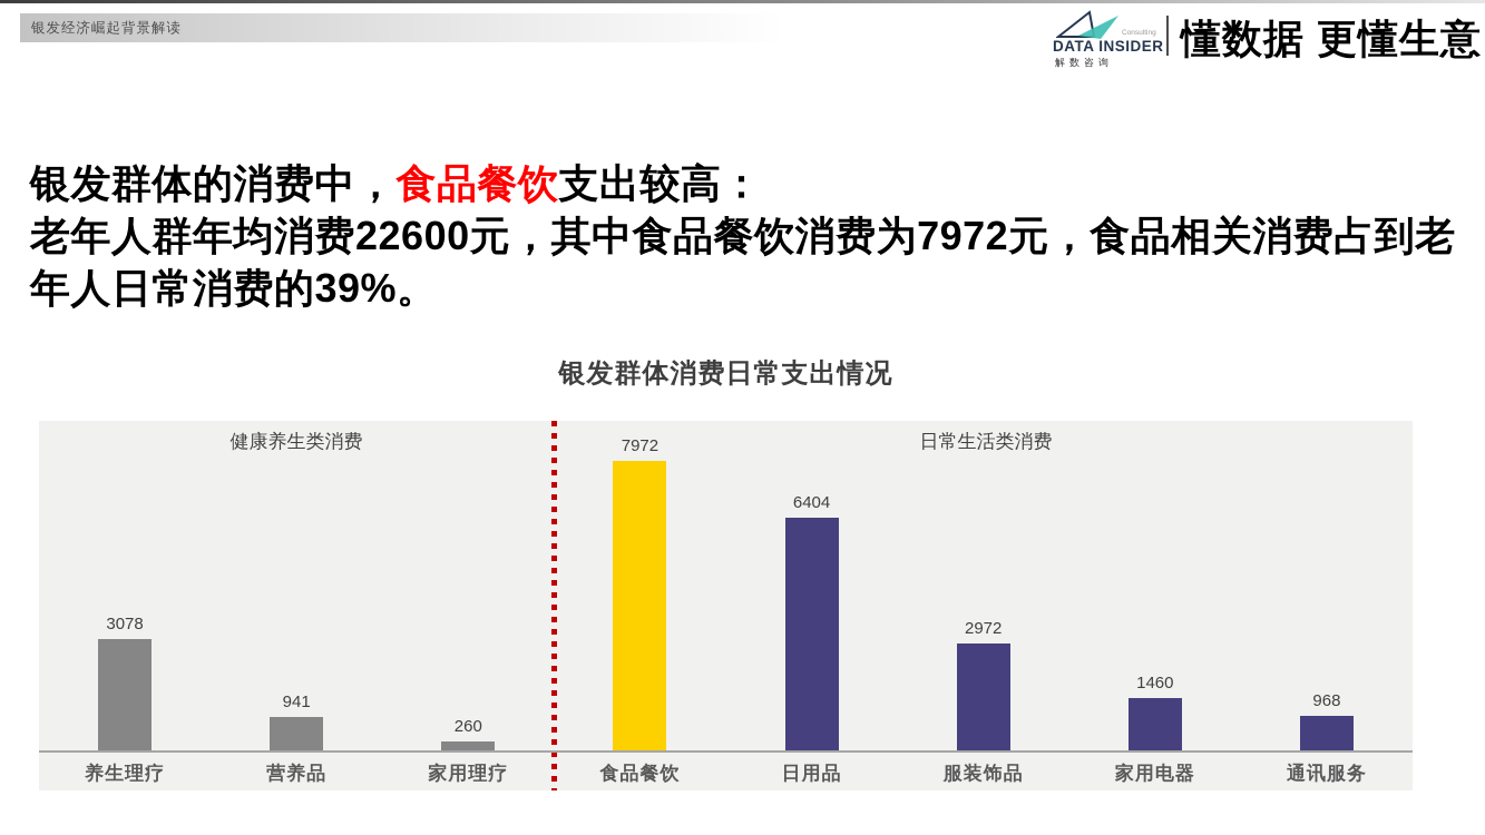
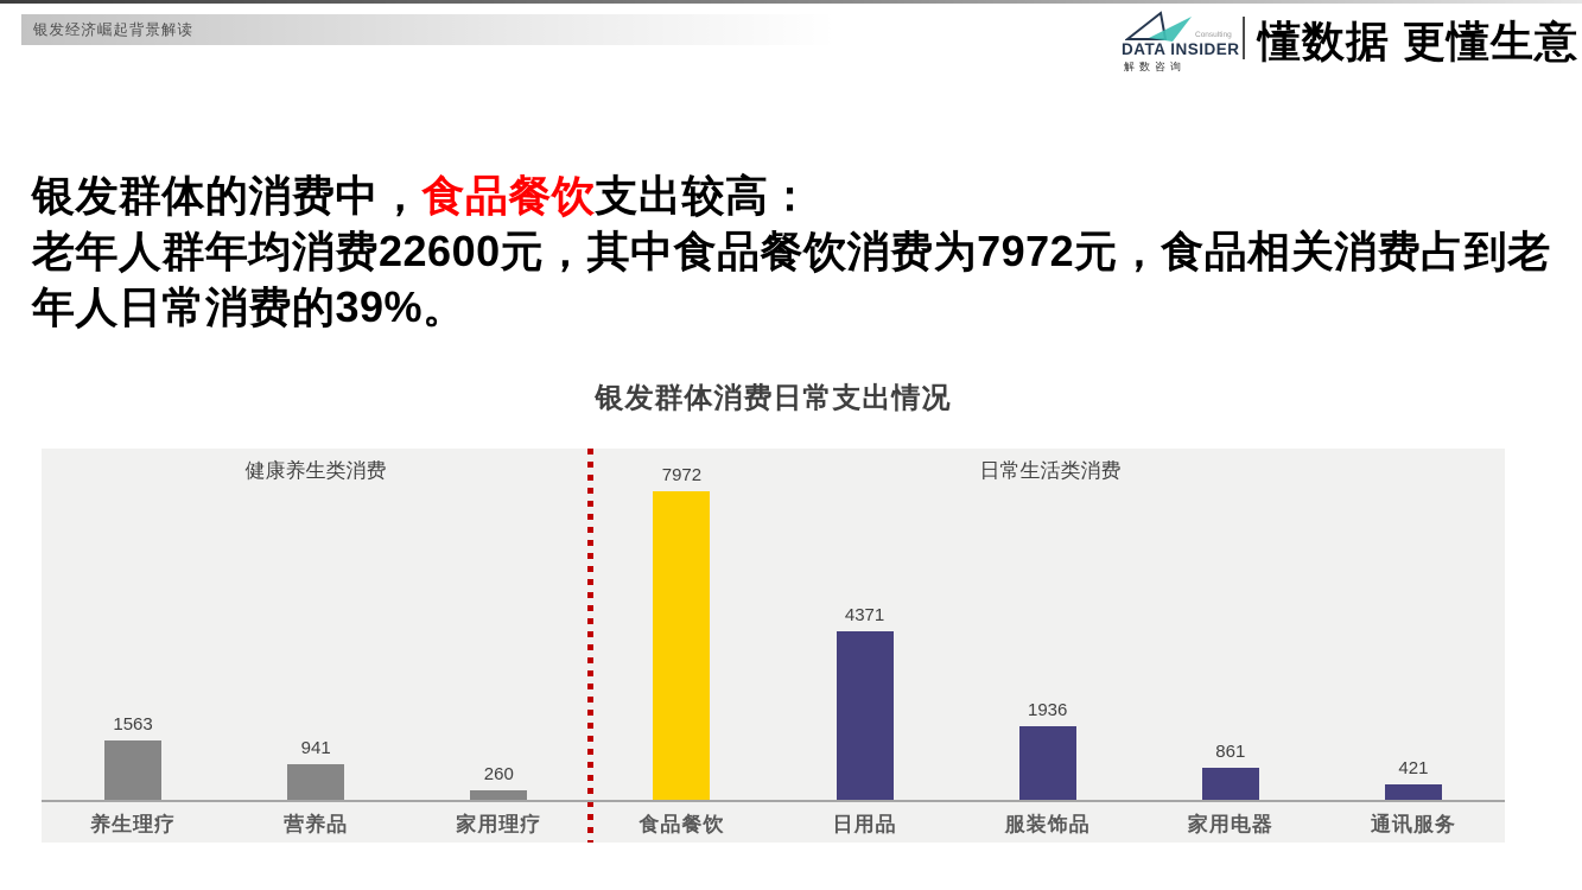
养生理疗: 3078 -> 1563
日用品: 6404 -> 4371
服装饰品: 2972 -> 1936
家用电器: 1460 -> 861
通讯服务: 968 -> 421
